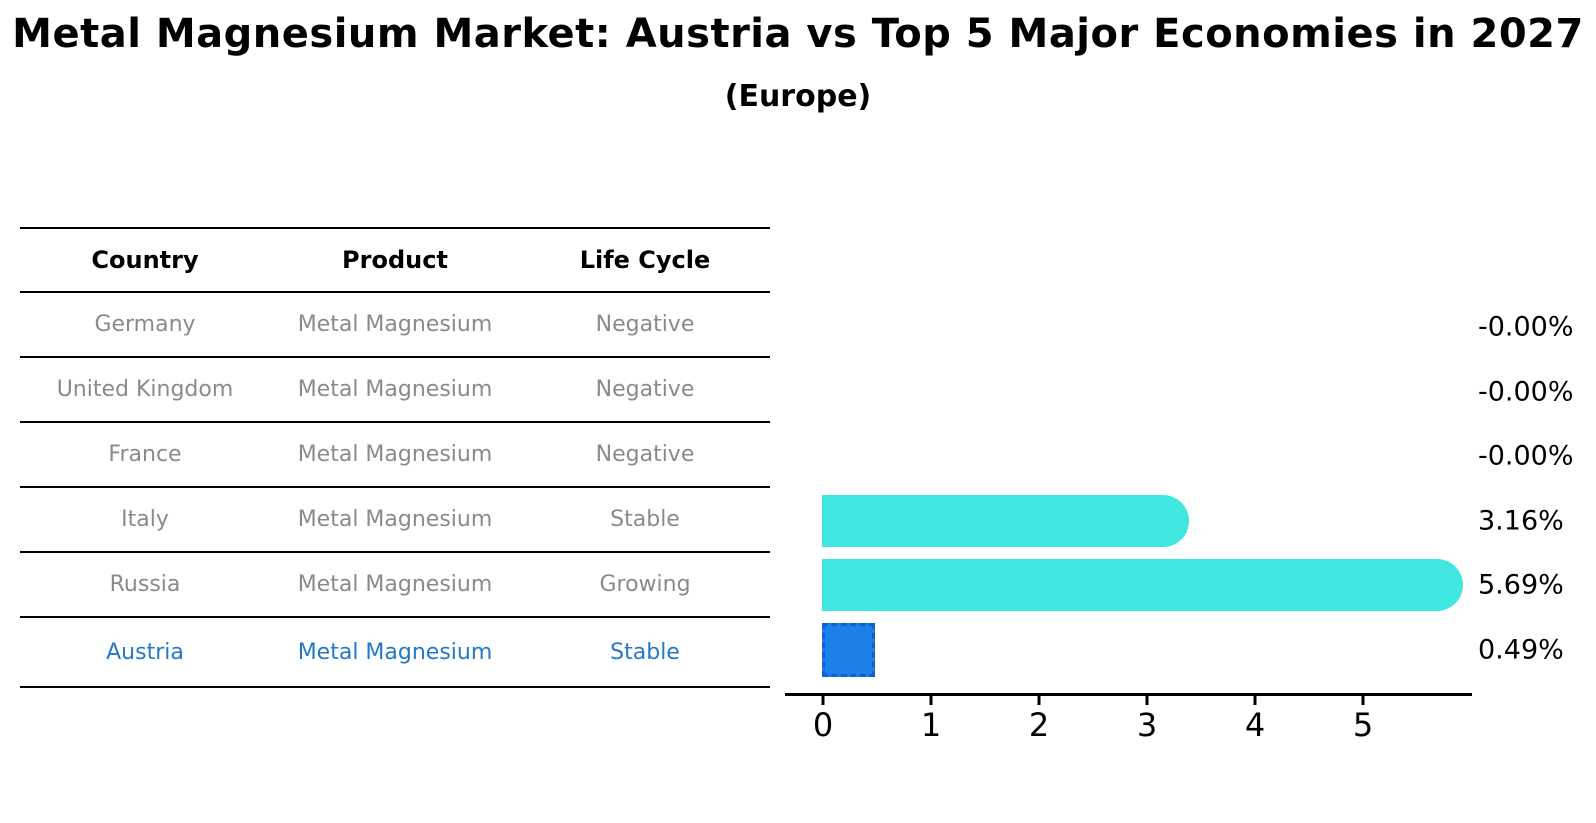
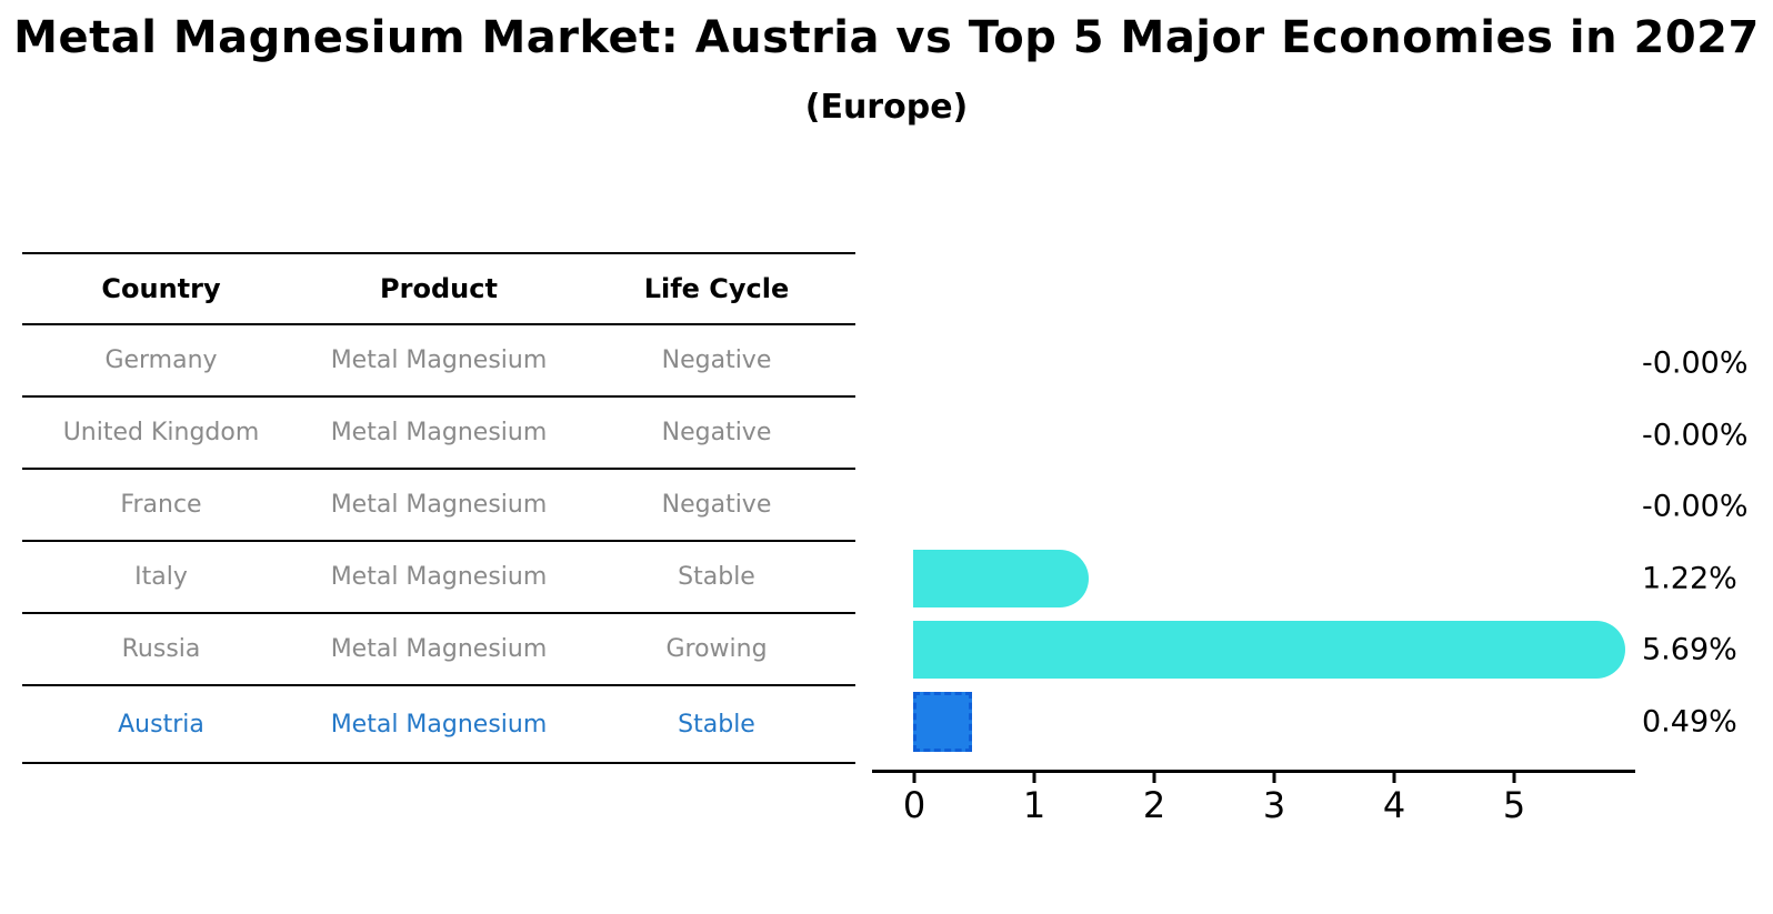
Italy: 3.16% -> 1.22%
